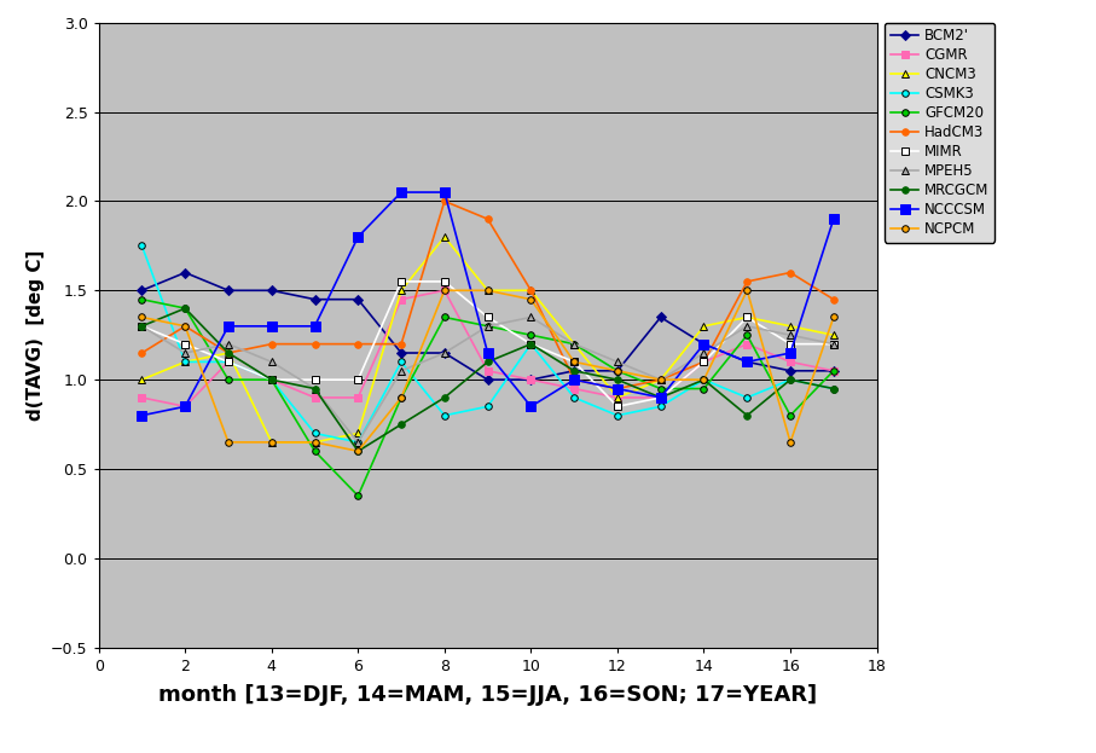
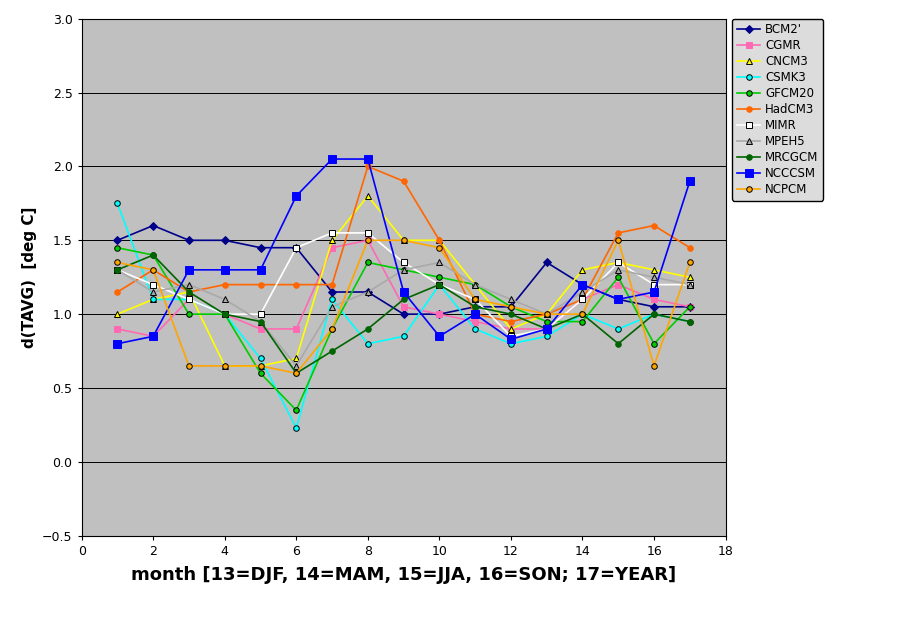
CSMK3/6: 0.65 -> 0.23
MIMR/6: 1.00 -> 1.45
NCCCSM/12: 0.95 -> 0.83
